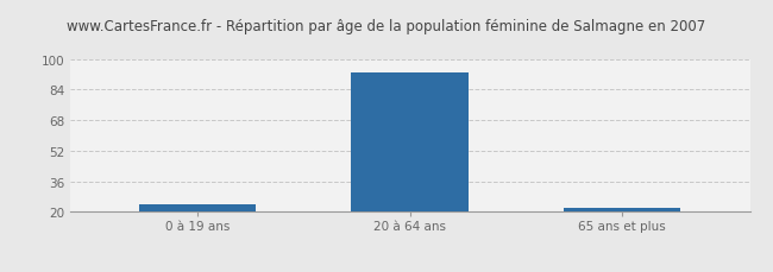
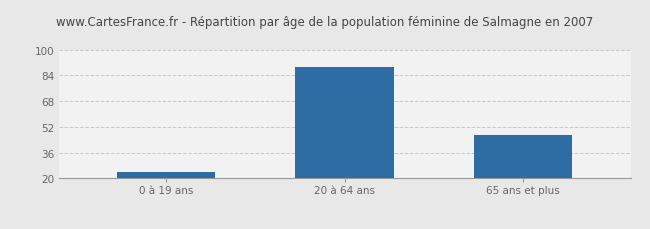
20 à 64 ans: 93 -> 89
65 ans et plus: 22 -> 47
